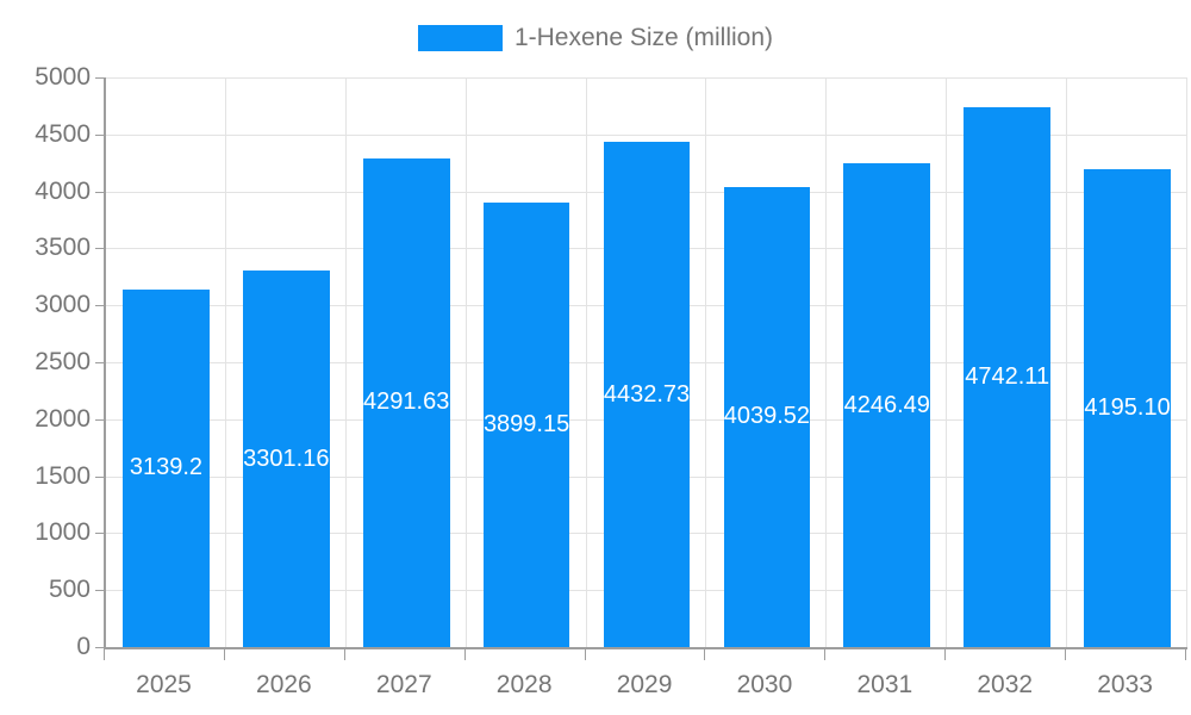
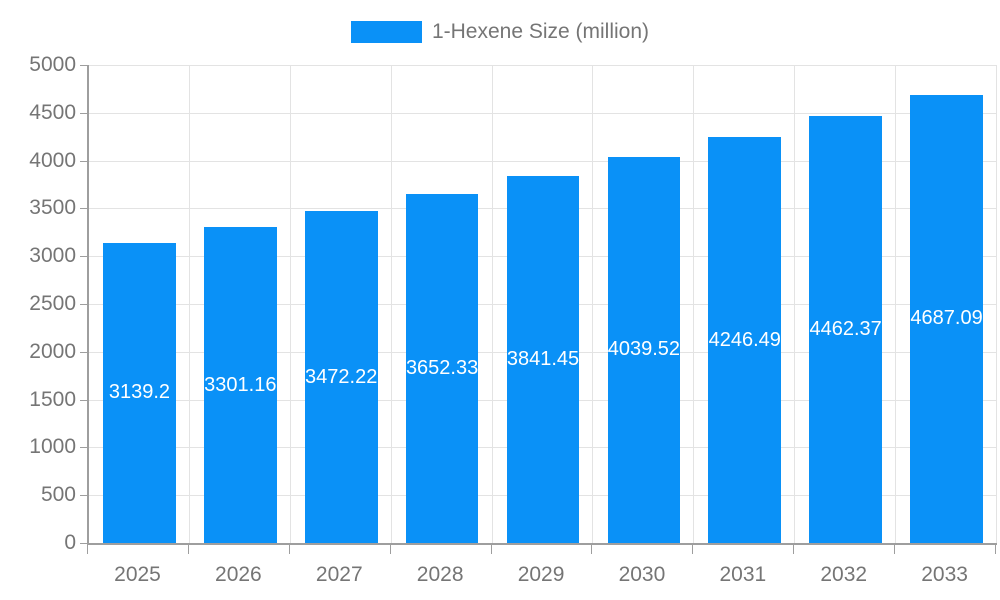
2027: 4291.63 -> 3472.22
2028: 3899.15 -> 3652.33
2029: 4432.73 -> 3841.45
2032: 4742.11 -> 4462.37
2033: 4195.10 -> 4687.09
